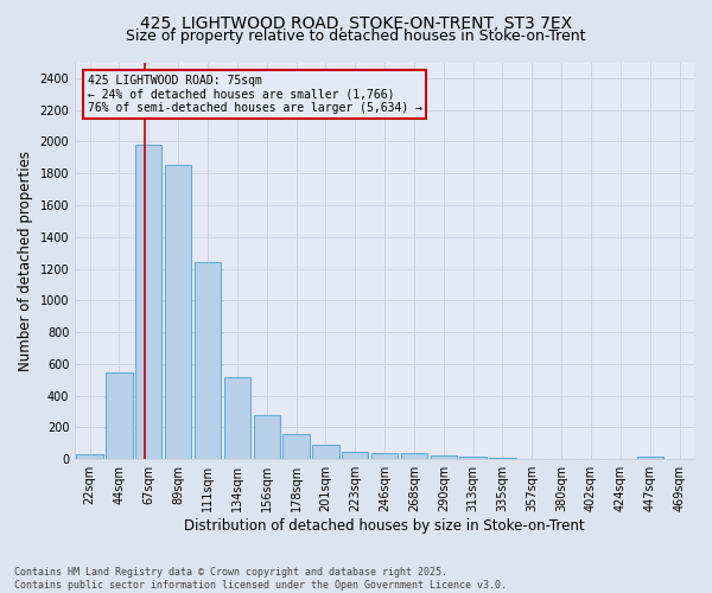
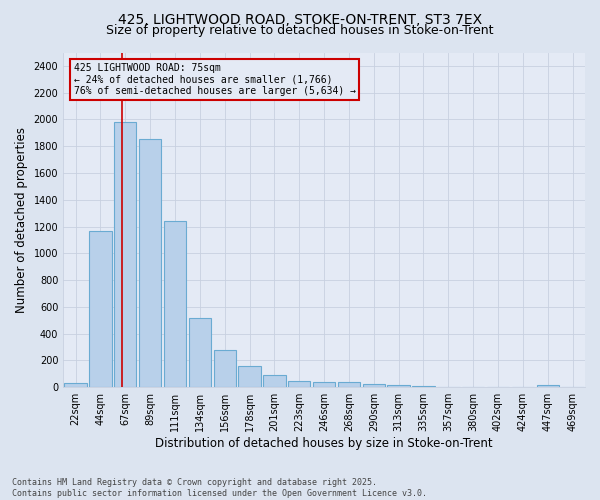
44sqm: 550 -> 1170
